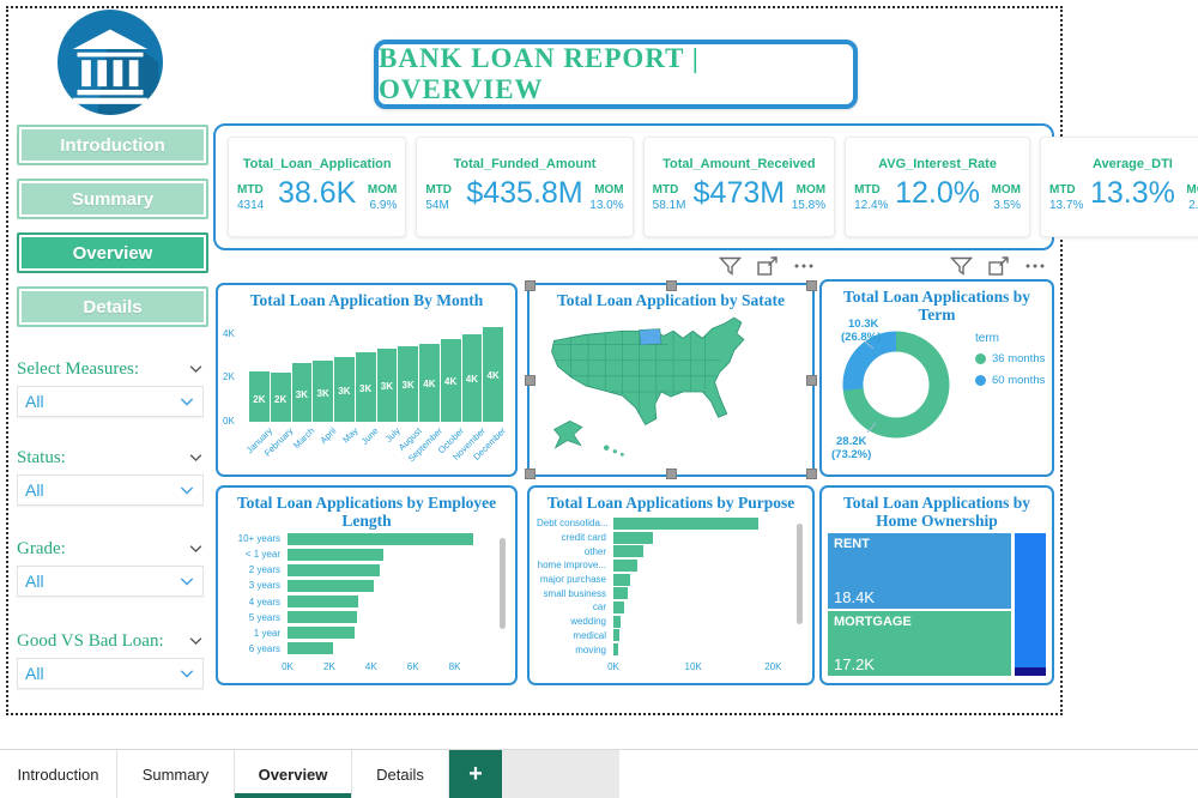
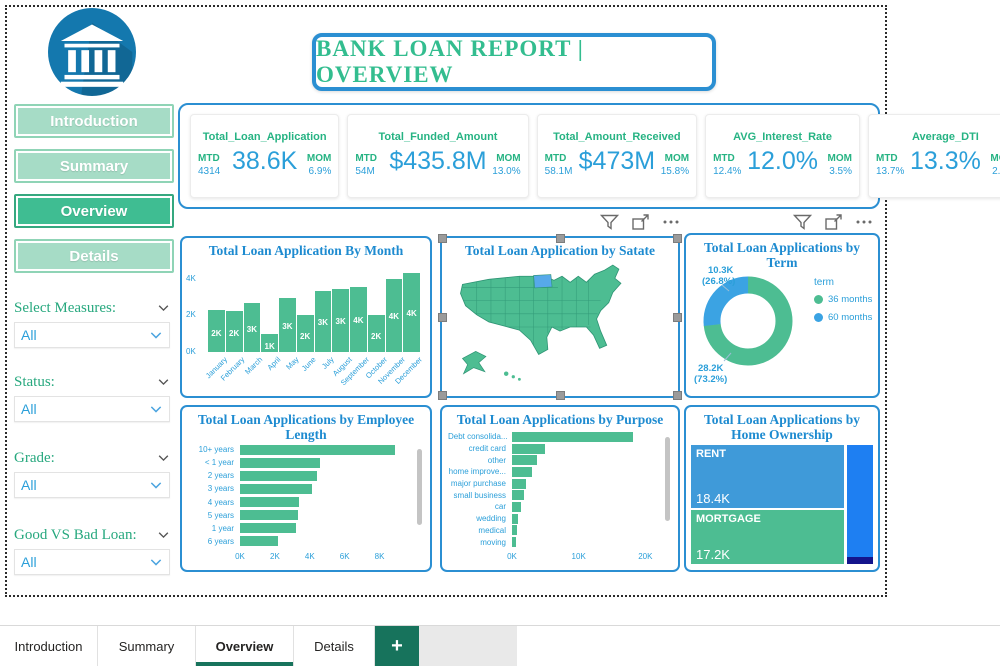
Total Loan Application By Month/April: 3K -> 1K
Total Loan Application By Month/June: 3K -> 2K
Total Loan Application By Month/October: 4K -> 2K
